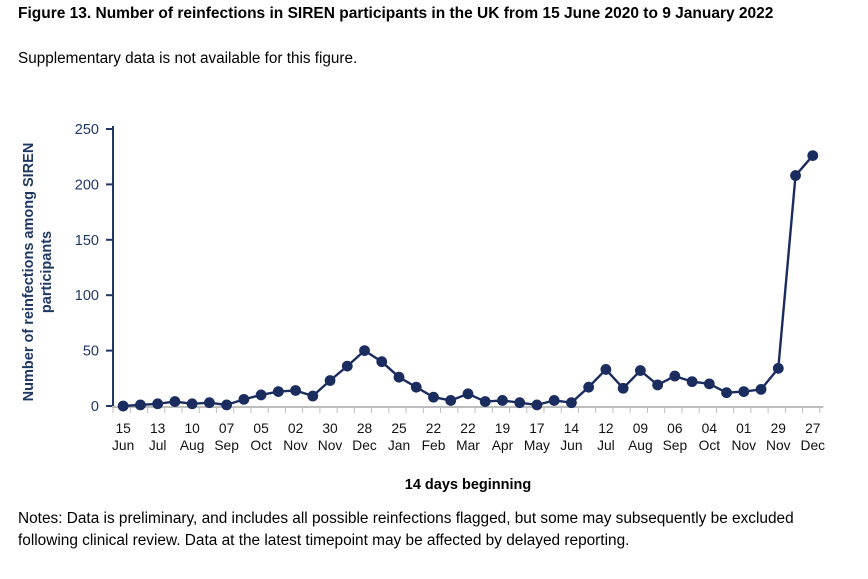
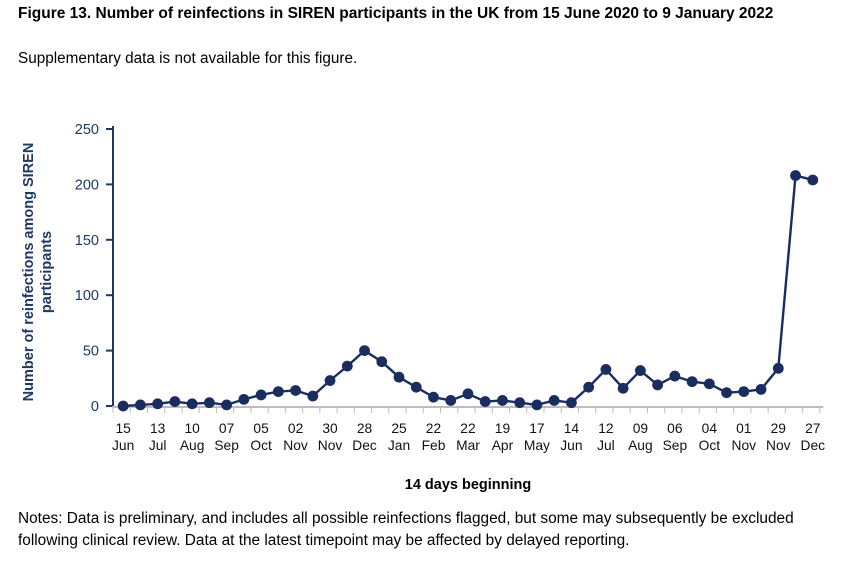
27 Dec: 226 -> 204
